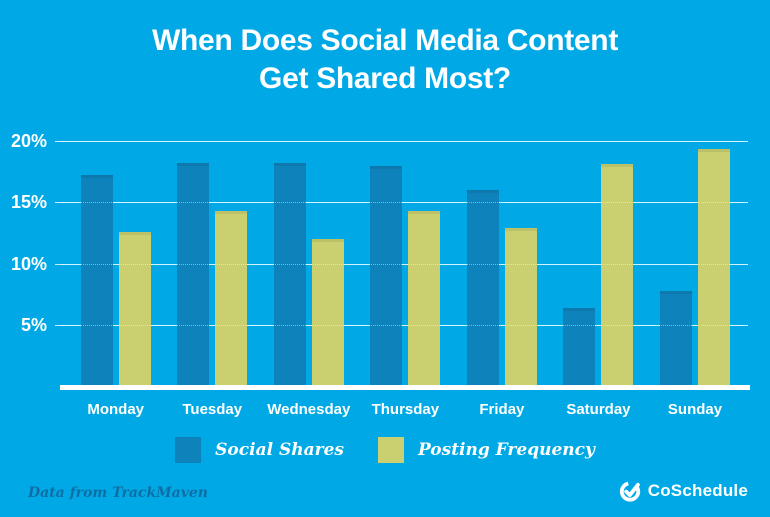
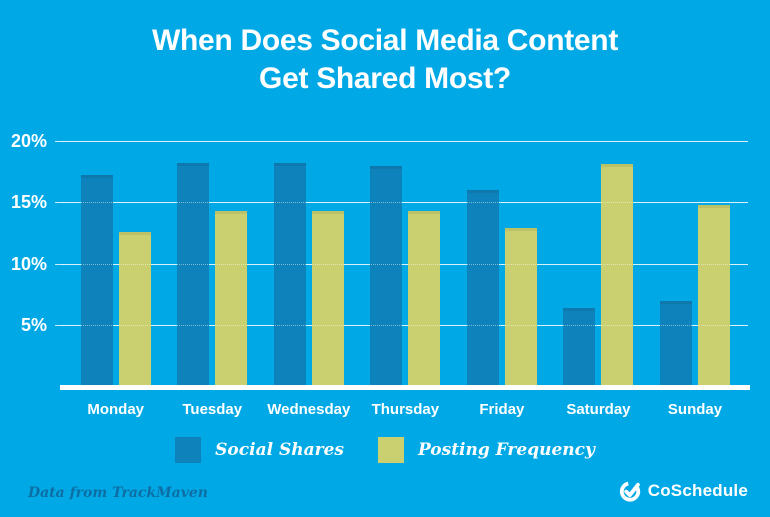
Posting Frequency/Wednesday: 12.0% -> 14.3%
Social Shares/Sunday: 7.8% -> 7.0%
Posting Frequency/Sunday: 19.3% -> 14.8%
